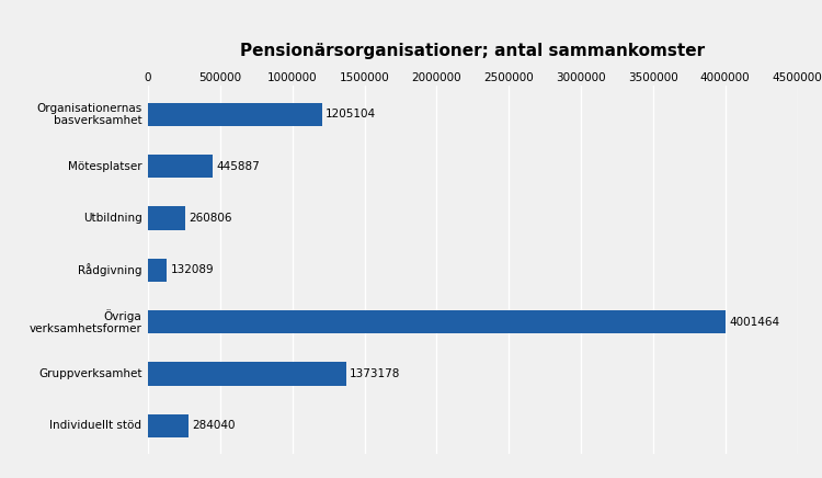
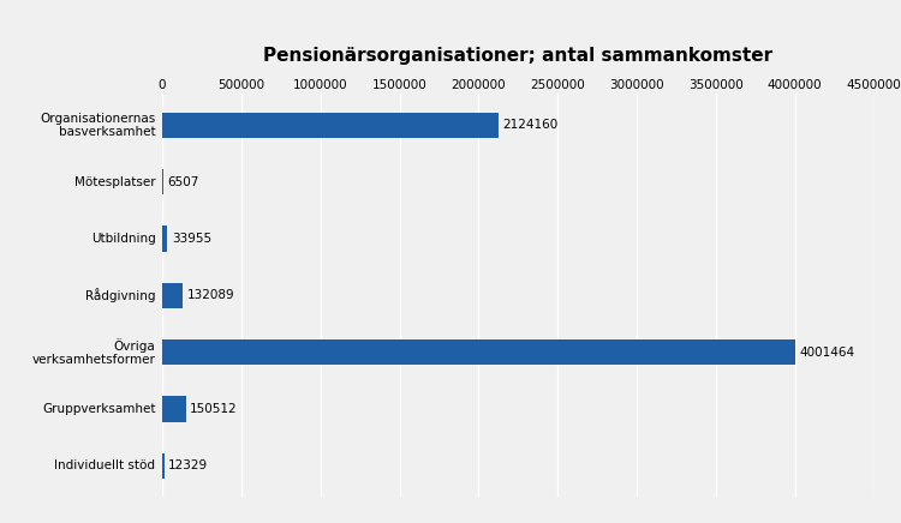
Organisationernas basverksamhet: 1205104 -> 2124160
Mötesplatser: 445887 -> 6507
Utbildning: 260806 -> 33955
Gruppverksamhet: 1373178 -> 150512
Individuellt stöd: 284040 -> 12329
